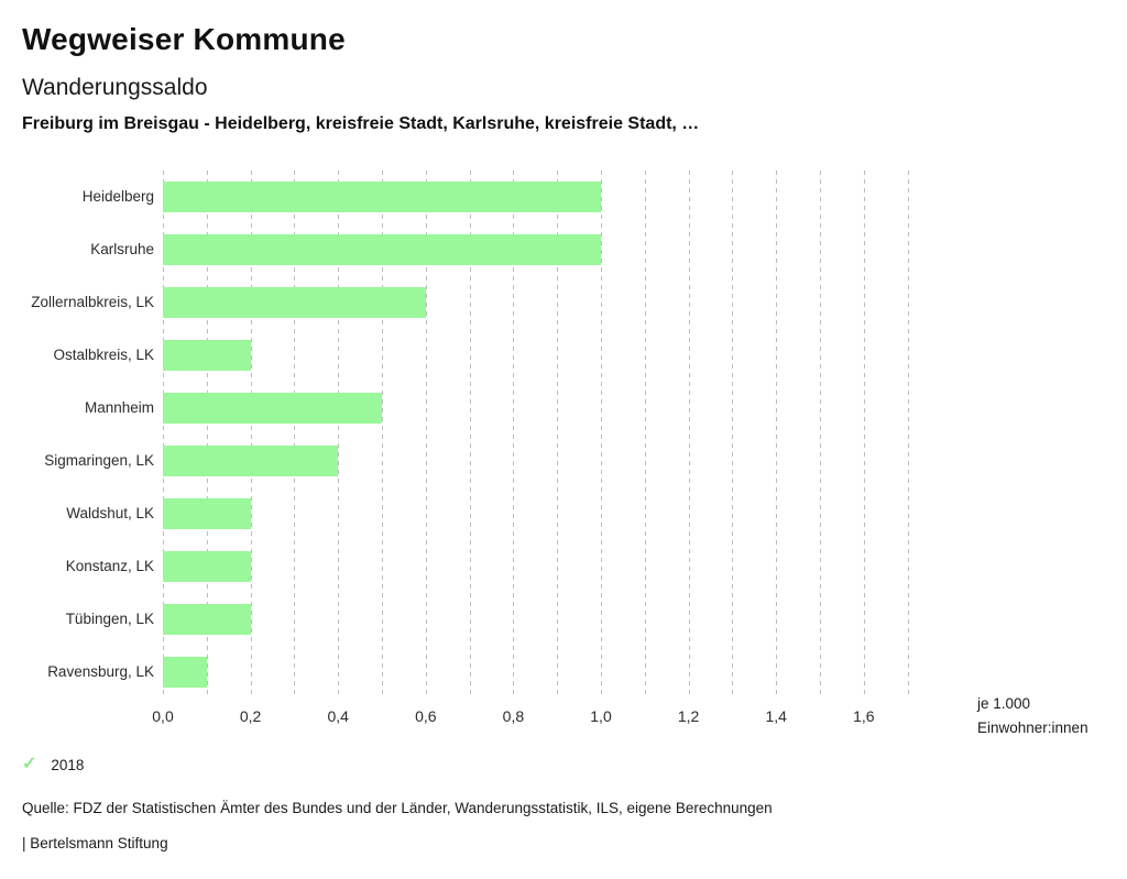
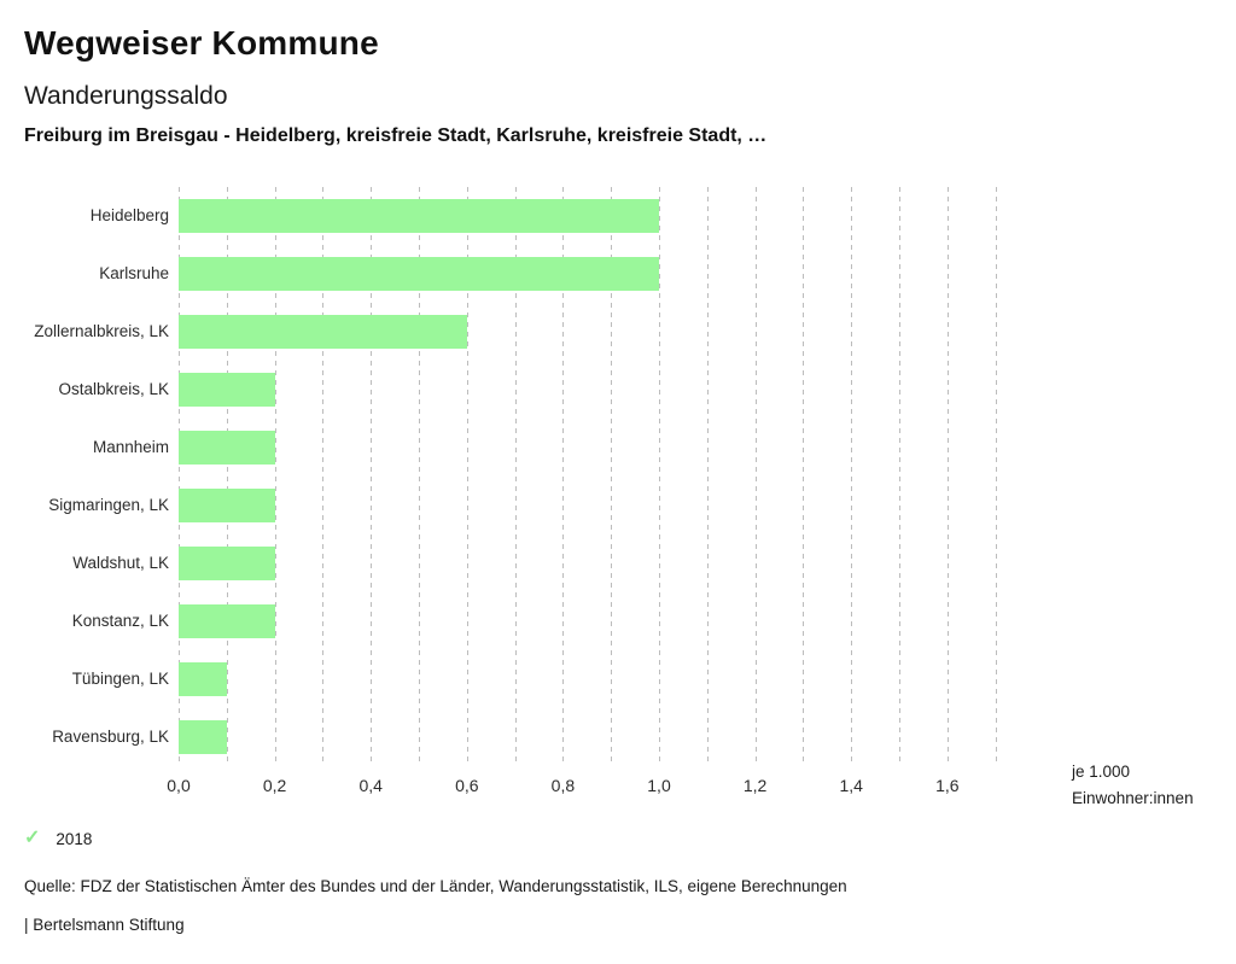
Mannheim: 0,5 -> 0,2
Sigmaringen, LK: 0,4 -> 0,2
Tübingen, LK: 0,2 -> 0,1
